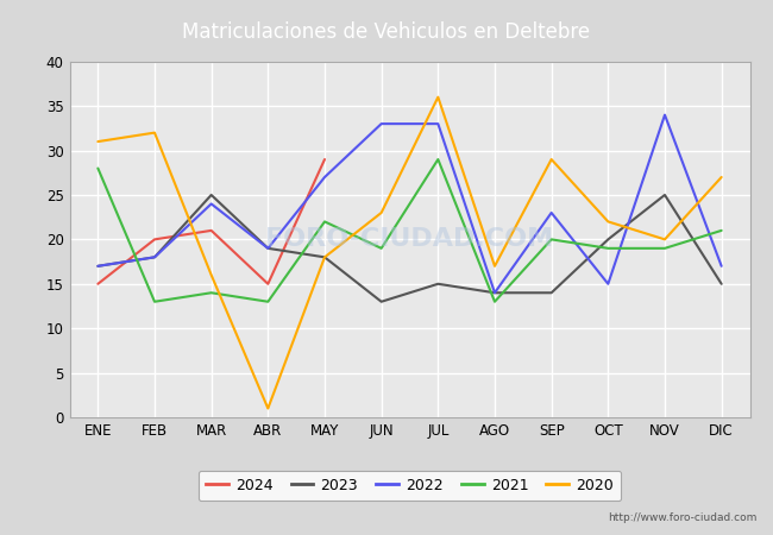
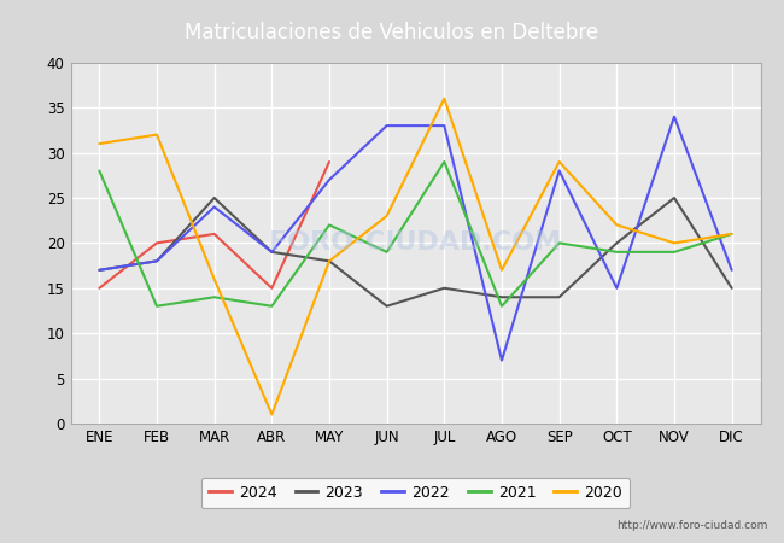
2022/AGO: 14 -> 7
2022/SEP: 23 -> 28
2020/DIC: 27 -> 21
